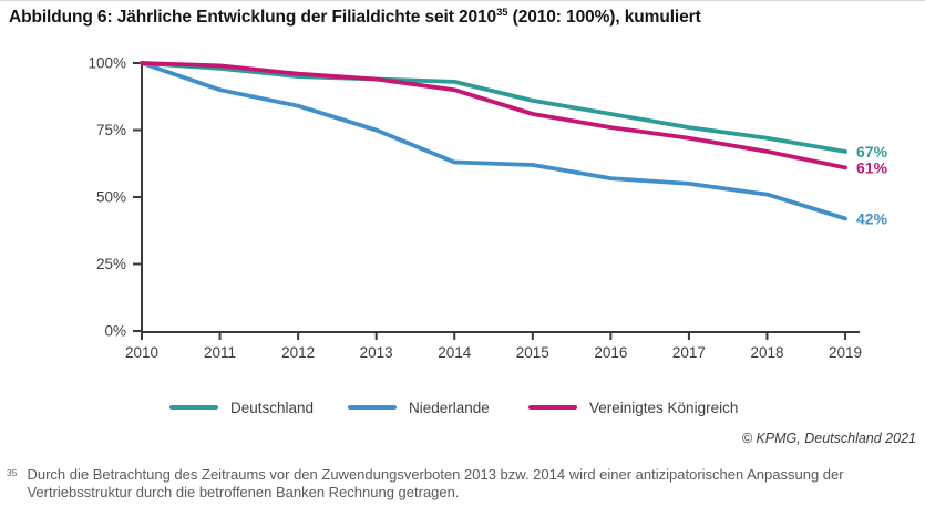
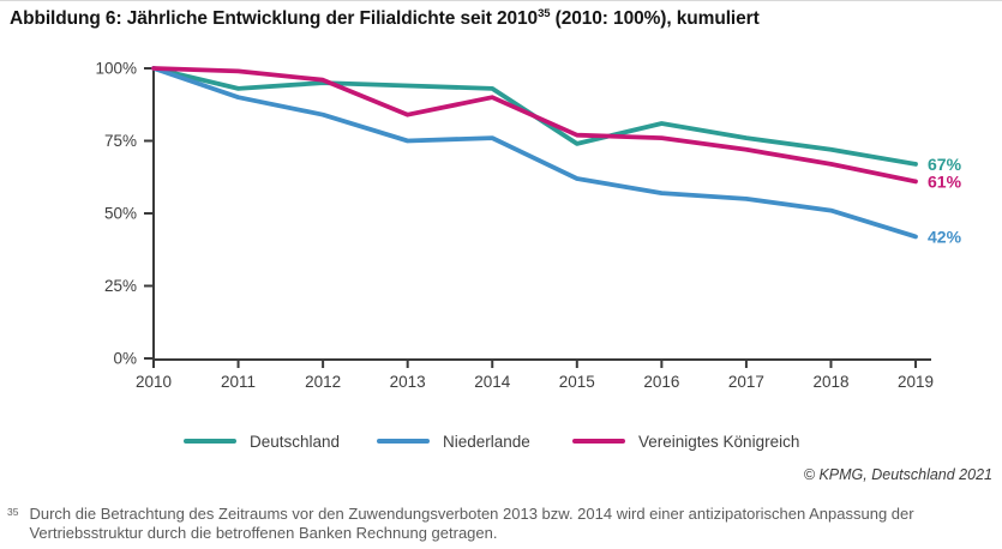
Deutschland/2011: 98% -> 93%
Vereinigtes Königreich/2013: 94% -> 84%
Niederlande/2014: 63% -> 76%
Deutschland/2015: 86% -> 74%
Vereinigtes Königreich/2015: 81% -> 77%
